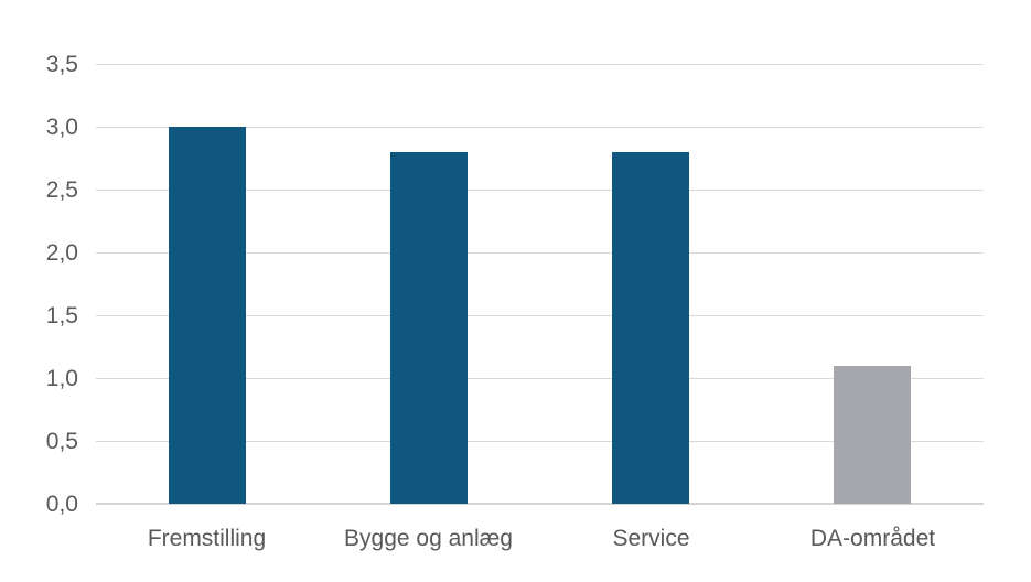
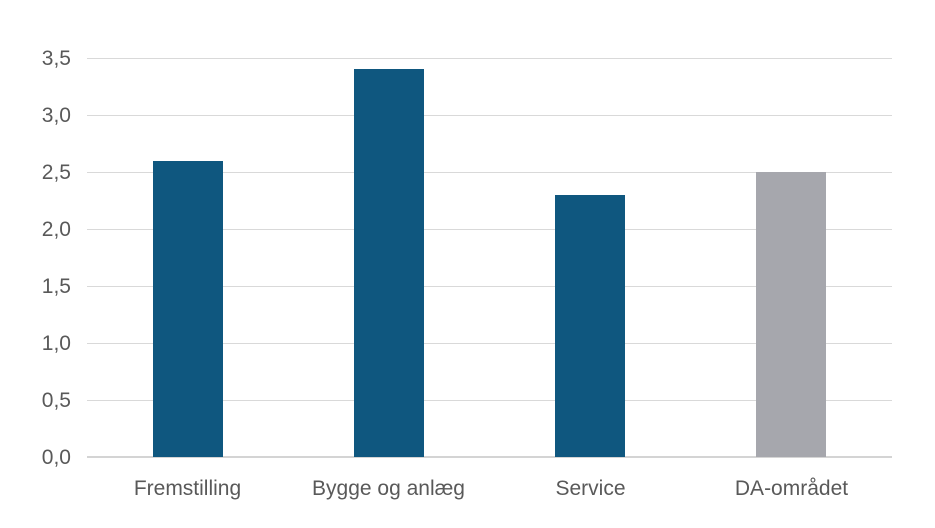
Fremstilling: 3,0 -> 2,6
Bygge og anlæg: 2,8 -> 3,4
Service: 2,8 -> 2,3
DA-området: 1,1 -> 2,5
